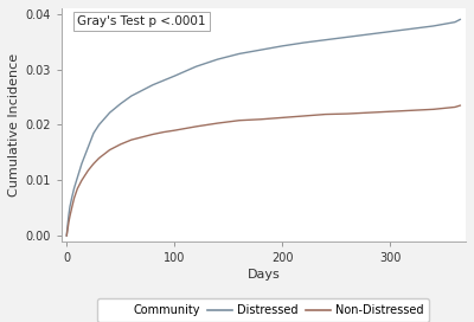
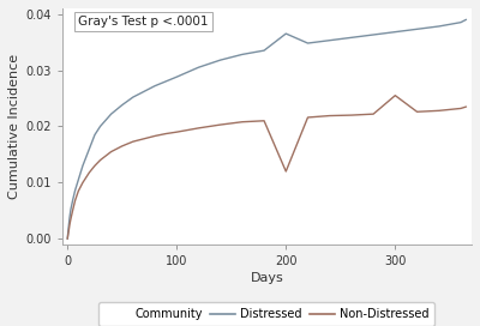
Distressed/200: 0.0342 -> 0.0365
Non-Distressed/200: 0.0213 -> 0.0120
Non-Distressed/300: 0.0224 -> 0.0255
